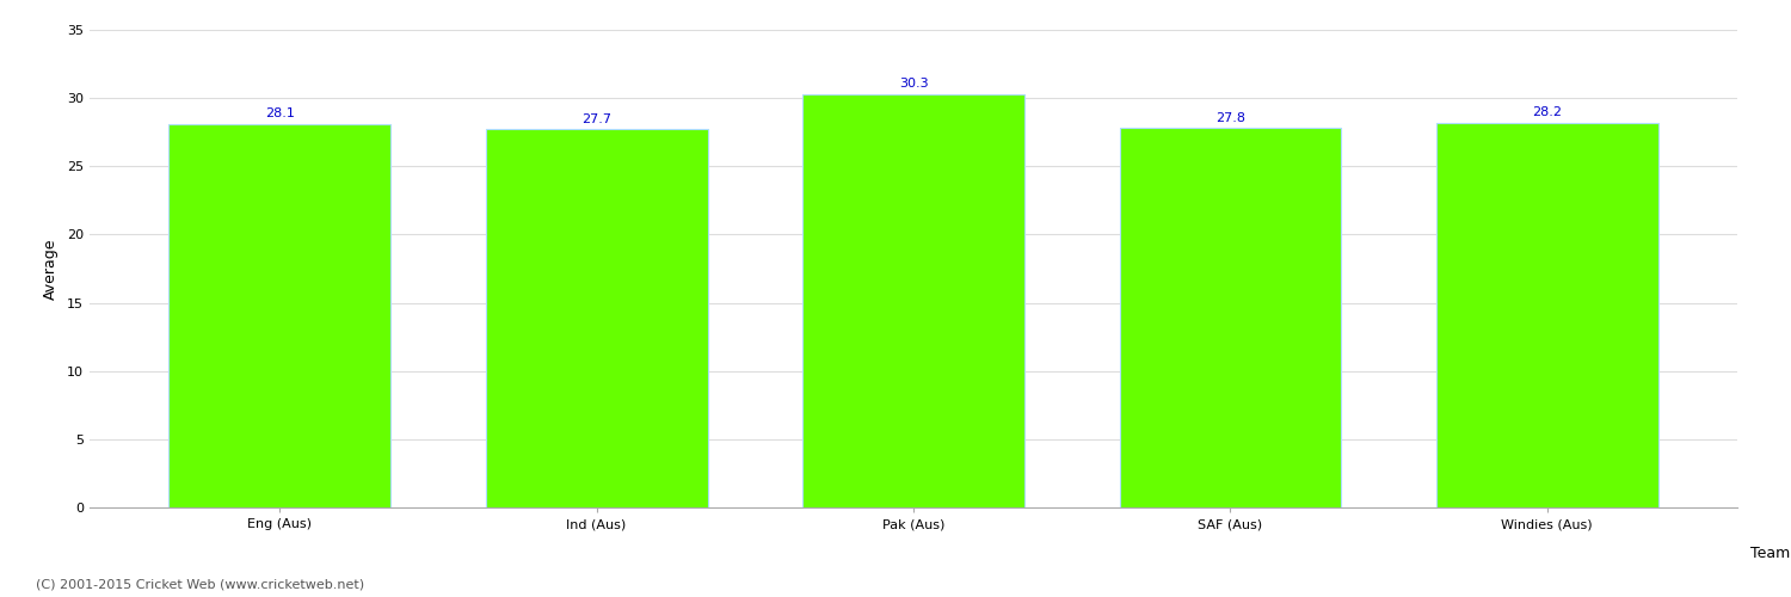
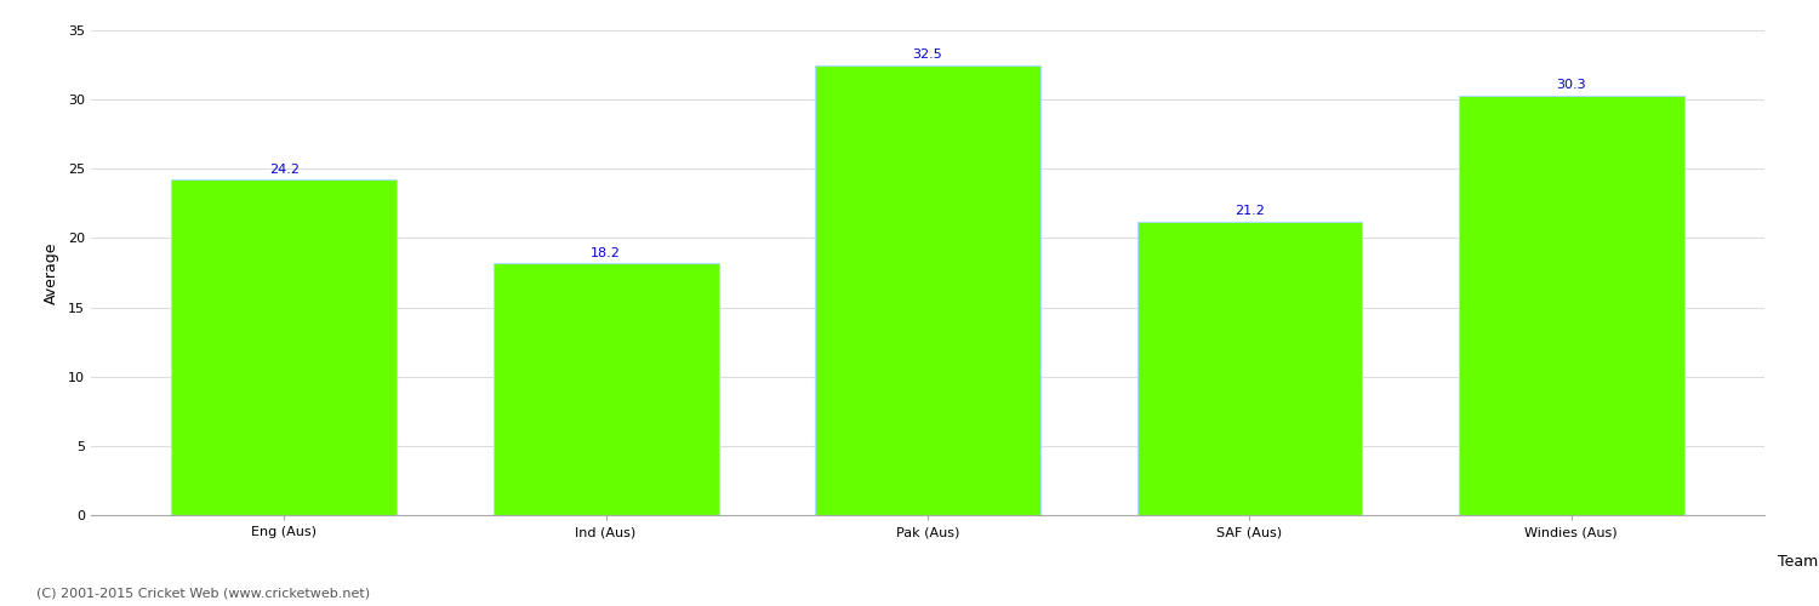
Eng (Aus): 28.1 -> 24.2
Ind (Aus): 27.7 -> 18.2
Pak (Aus): 30.3 -> 32.5
SAF (Aus): 27.8 -> 21.2
Windies (Aus): 28.2 -> 30.3
